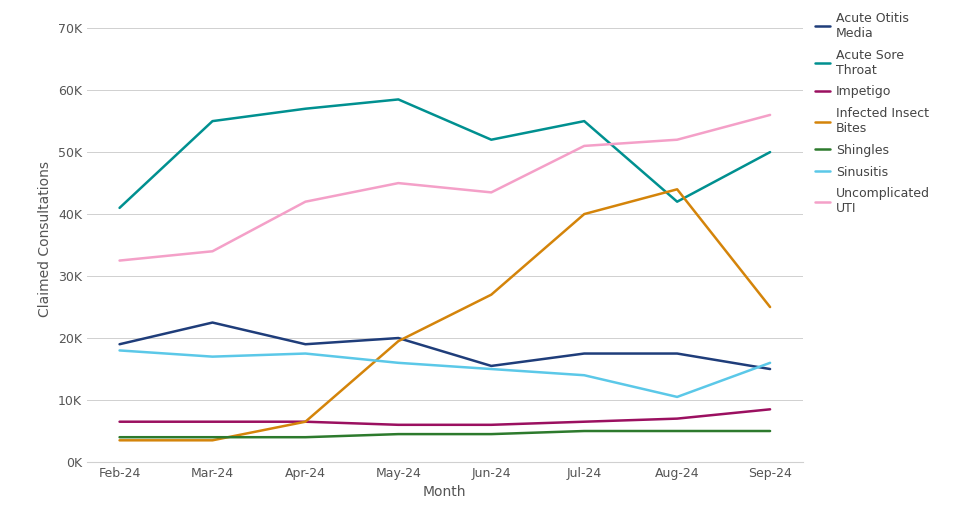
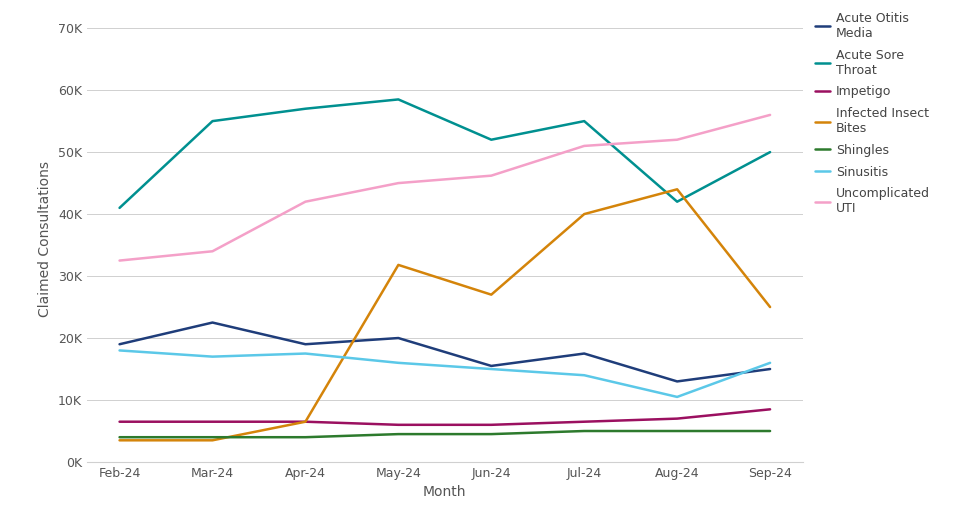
Infected Insect Bites/May-24: 19.5K -> 31.8K
Uncomplicated UTI/Jun-24: 43.5K -> 46.2K
Acute Otitis Media/Aug-24: 17.5K -> 13.0K
